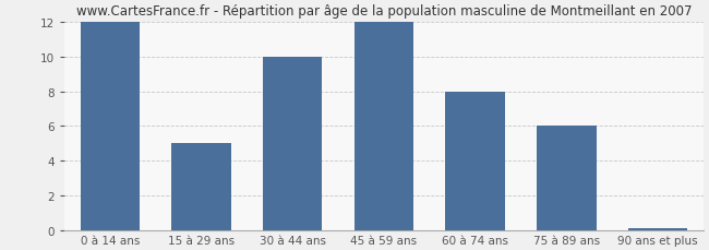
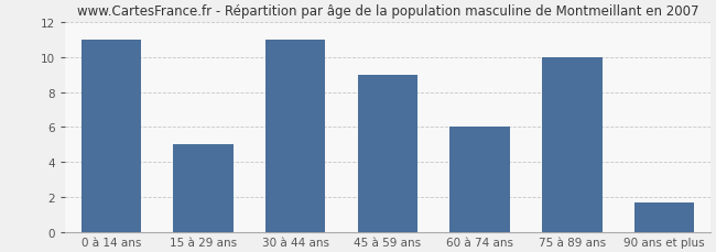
0 à 14 ans: 12.0 -> 11.0
30 à 44 ans: 10.0 -> 11.0
45 à 59 ans: 12.0 -> 9.0
60 à 74 ans: 8.0 -> 6.0
75 à 89 ans: 6.0 -> 10.0
90 ans et plus: 0.1 -> 1.7
